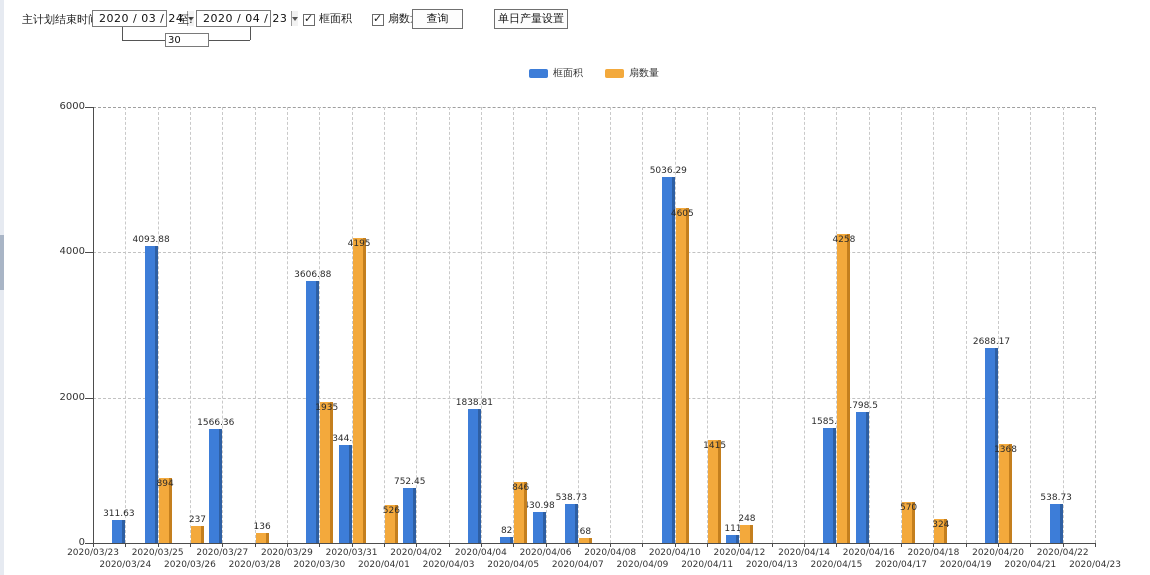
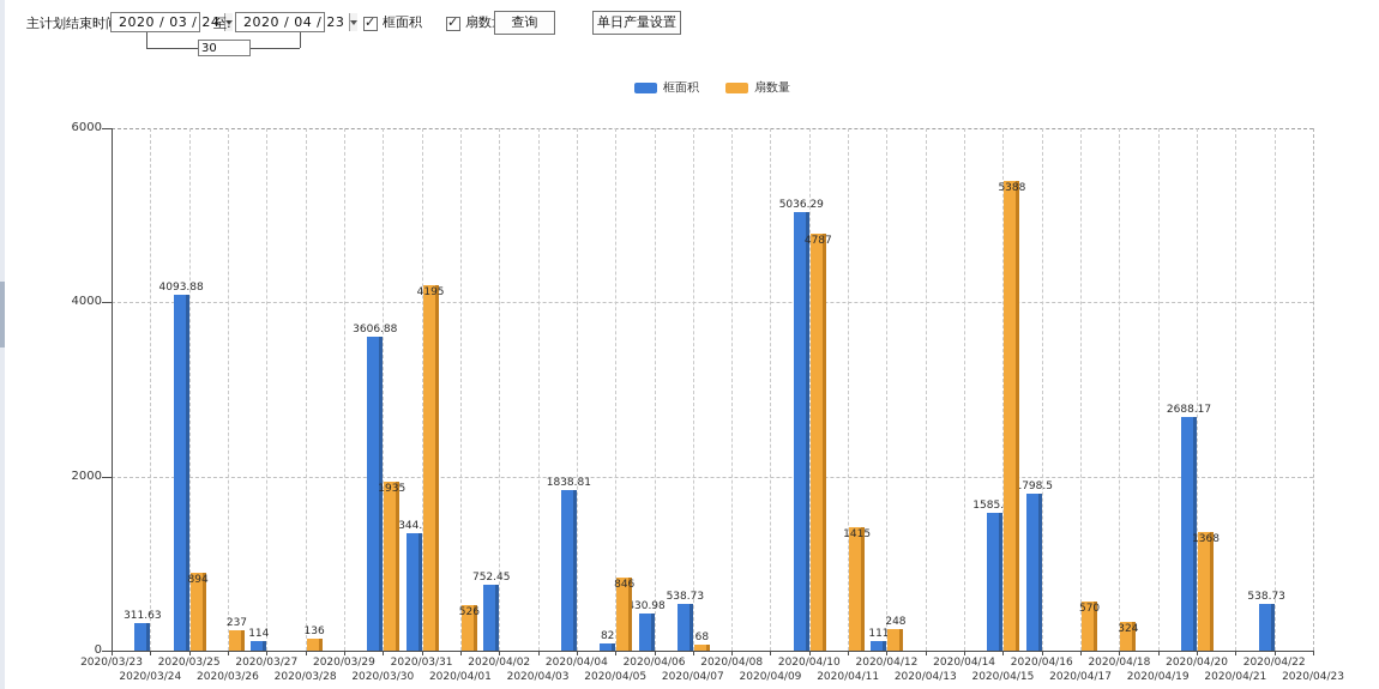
框面积/2020/03/27: 1566.36 -> 114
扇数量/2020/04/10: 4605 -> 4787
扇数量/2020/04/15: 4258 -> 5388
